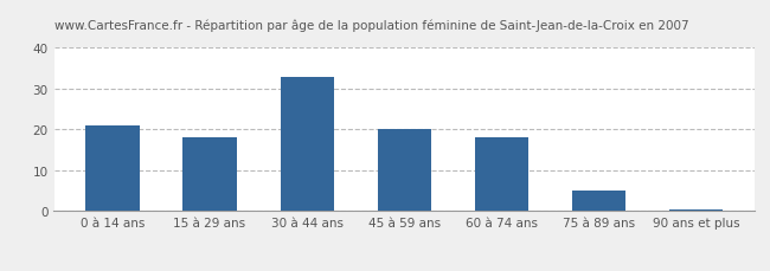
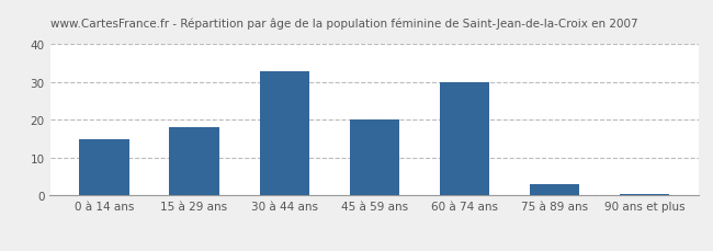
0 à 14 ans: 21.0 -> 15.0
60 à 74 ans: 18.0 -> 30.0
75 à 89 ans: 5.0 -> 3.0
